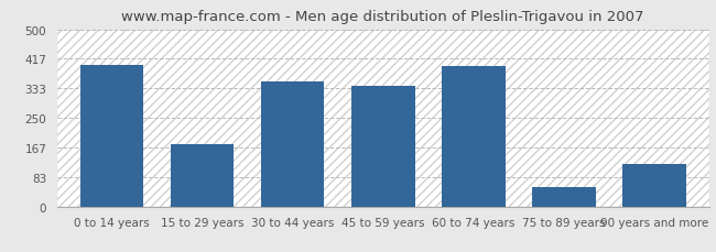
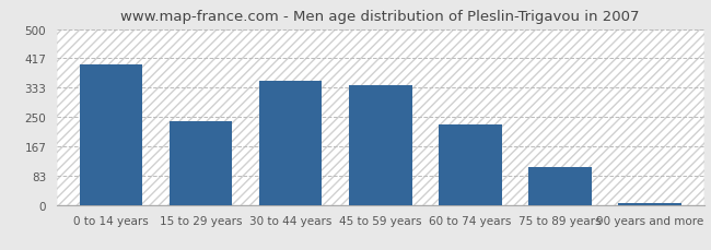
15 to 29 years: 175 -> 237
60 to 74 years: 395 -> 228
75 to 89 years: 55 -> 107
90 years and more: 120 -> 5
